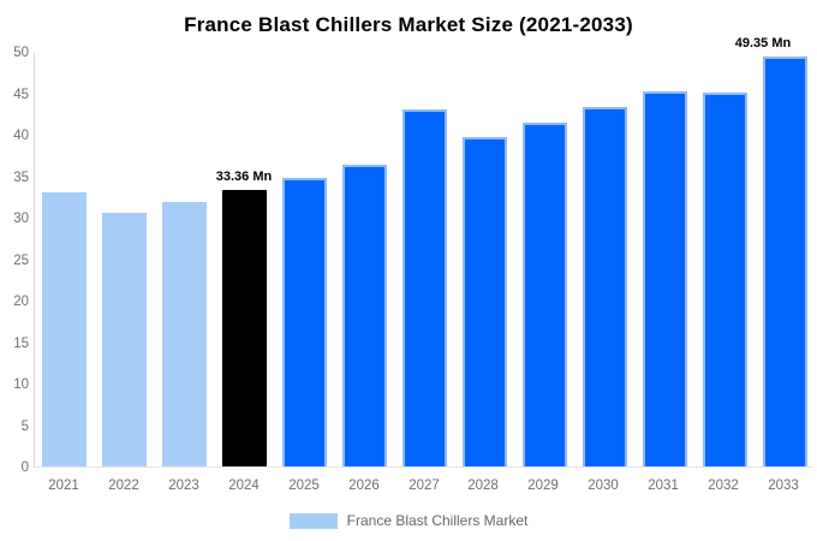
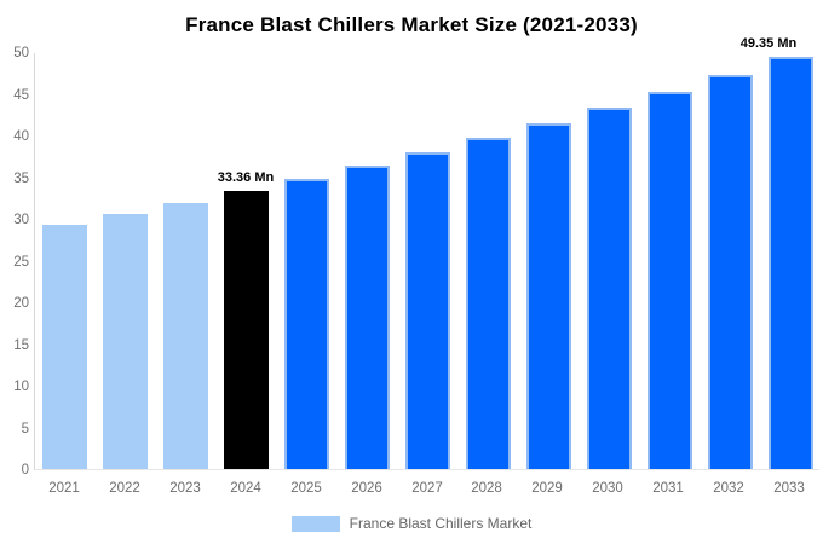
2021: 33 -> 29
2027: 43 -> 38
2032: 45 -> 47
